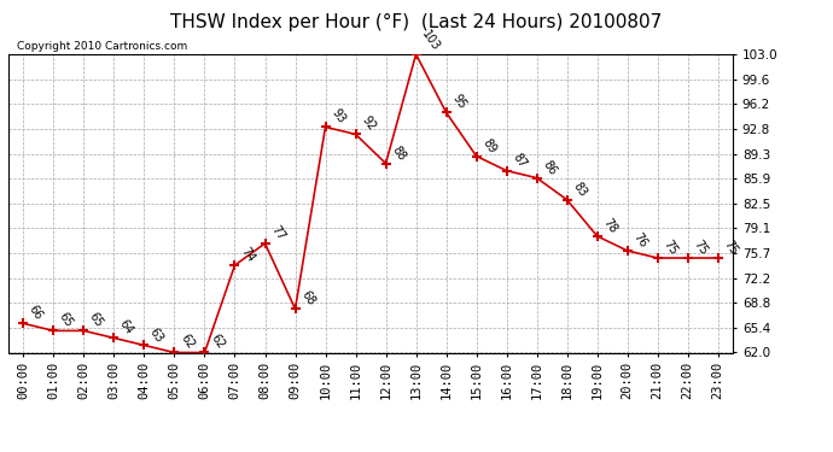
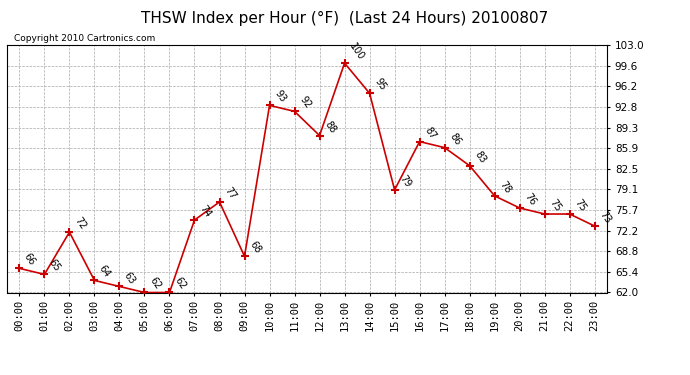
02:00: 65 -> 72
13:00: 103 -> 100
15:00: 89 -> 79
23:00: 75 -> 73
